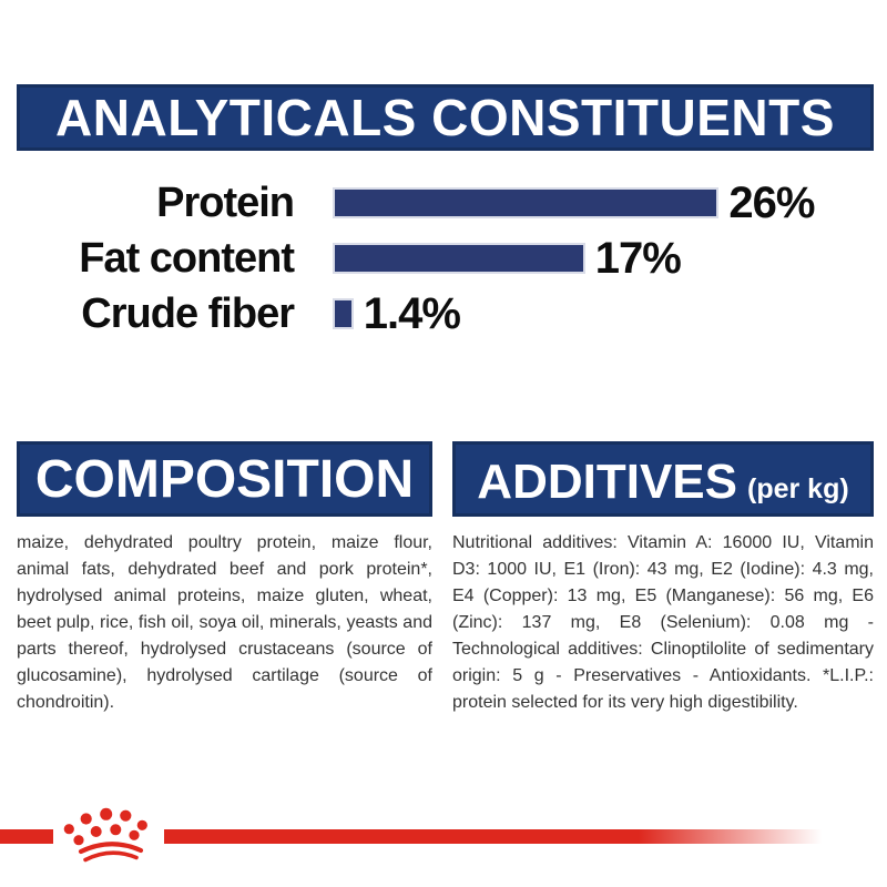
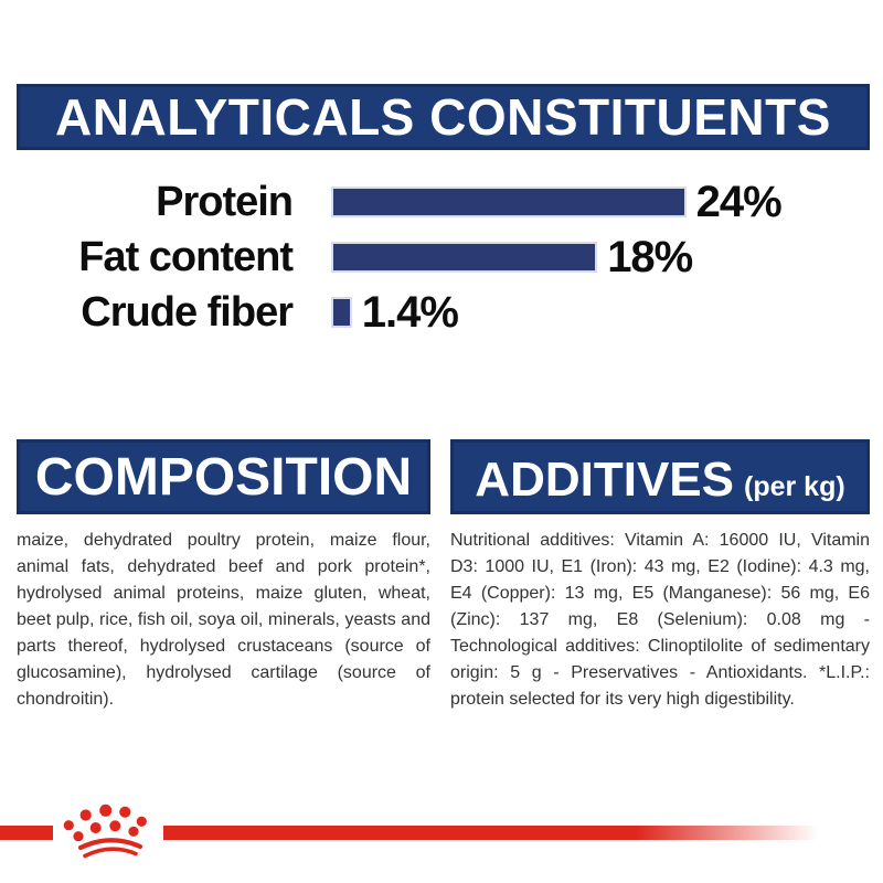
Protein: 26% -> 24%
Fat content: 17% -> 18%
